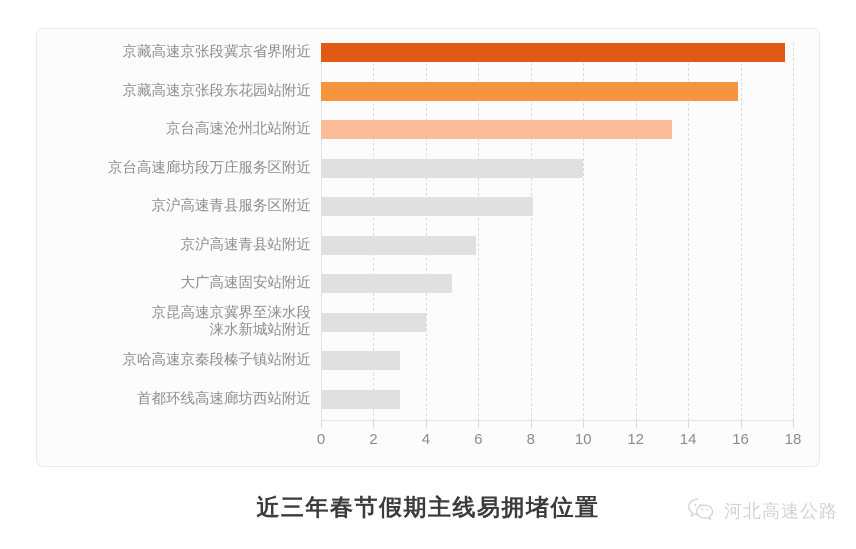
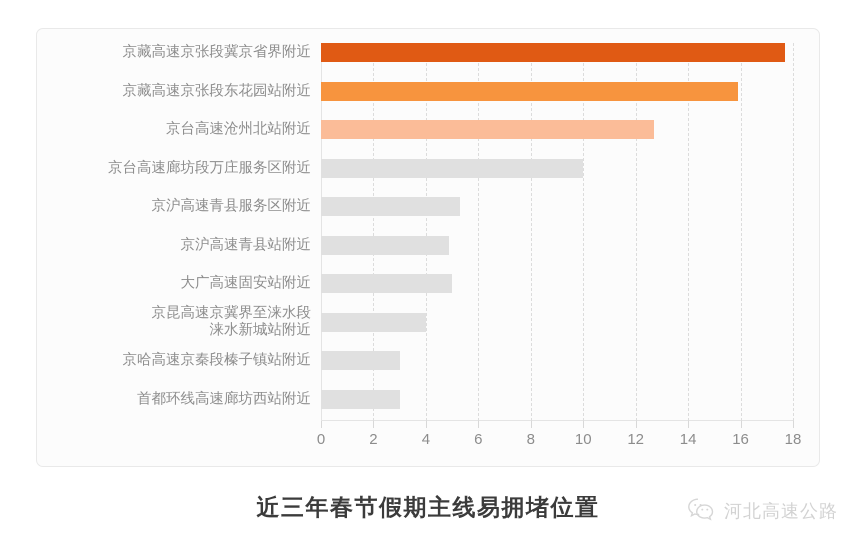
京台高速沧州北站附近: 13.4 -> 12.7
京沪高速青县服务区附近: 8.1 -> 5.3
京沪高速青县站附近: 5.9 -> 4.9
